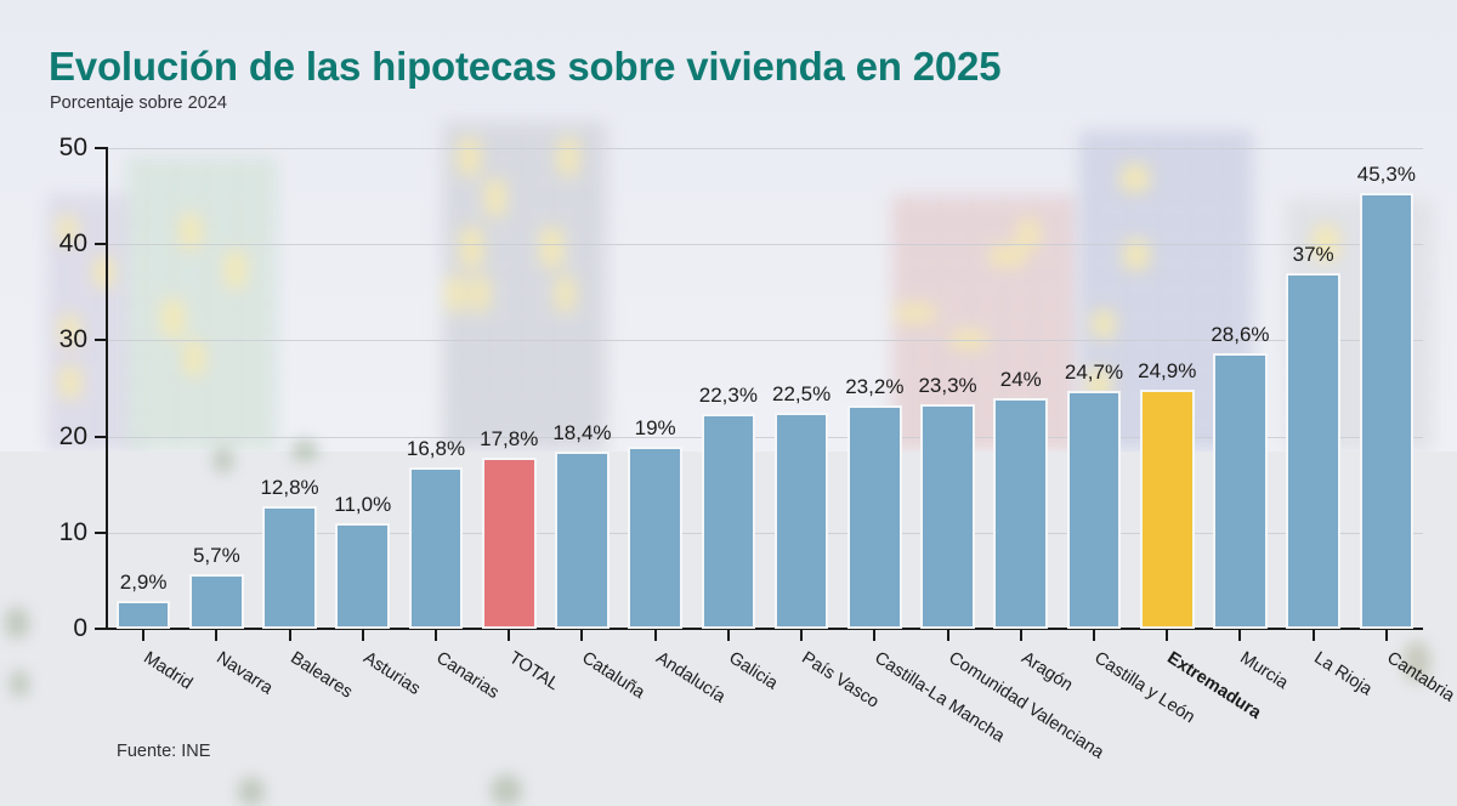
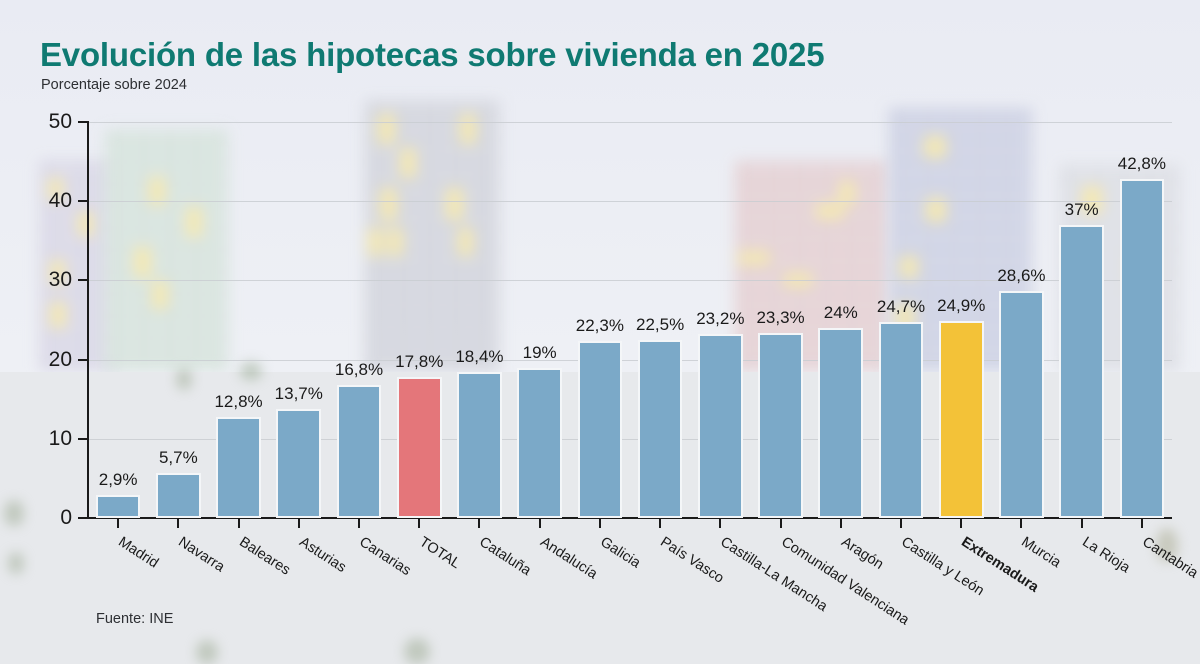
Asturias: 11,0% -> 13,7%
Cantabria: 45,3% -> 42,8%
